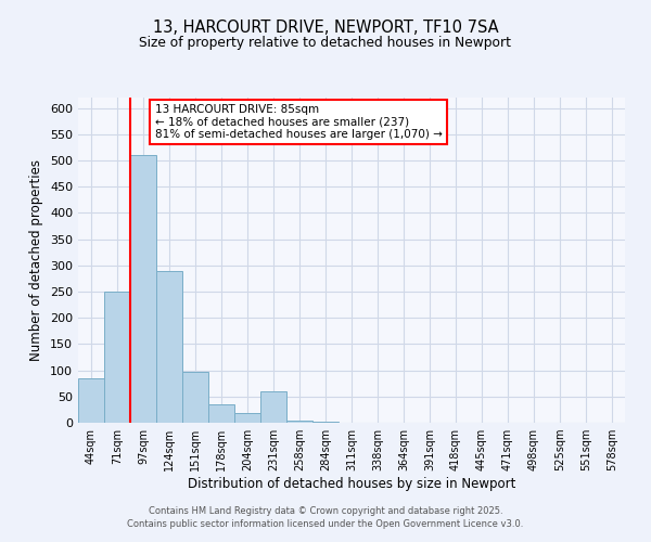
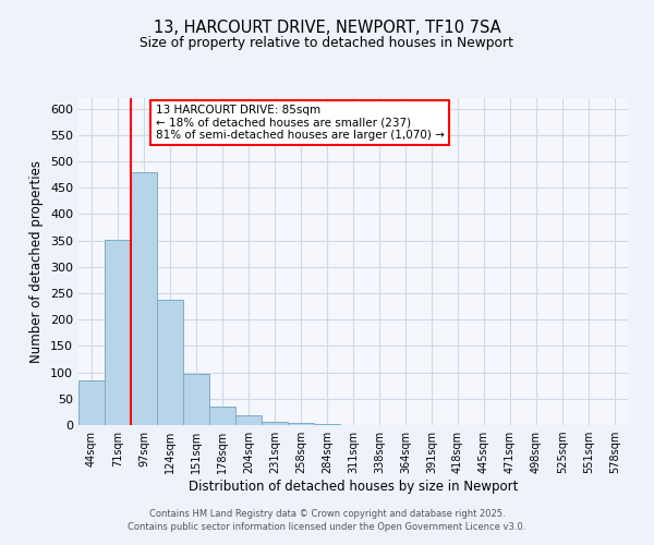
71sqm: 250 -> 352
97sqm: 510 -> 480
124sqm: 290 -> 238
231sqm: 60 -> 7
